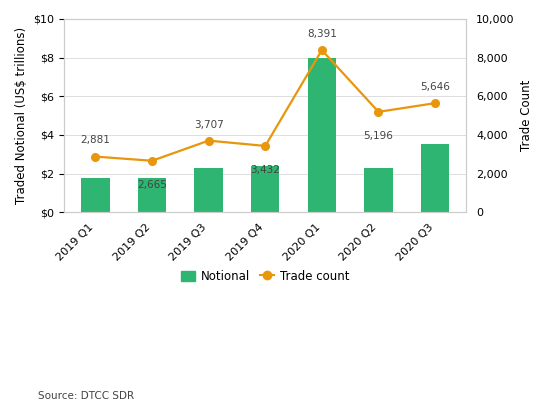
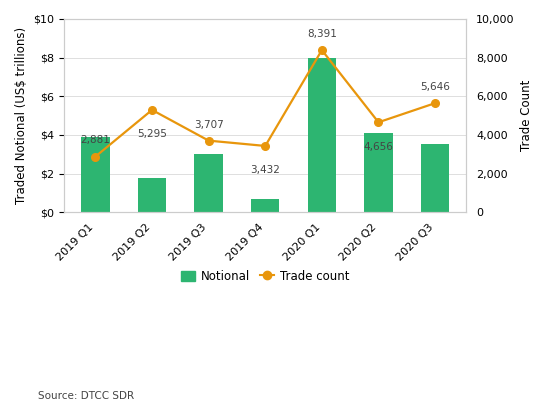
Notional/2019 Q1: $1.8 -> $3.9
Trade count/2019 Q2: 2,665 -> 5,295
Notional/2019 Q3: $2.3 -> $3.0
Notional/2019 Q4: $2.4 -> $0.7
Notional/2020 Q2: $2.3 -> $4.1
Trade count/2020 Q2: 5,196 -> 4,656
